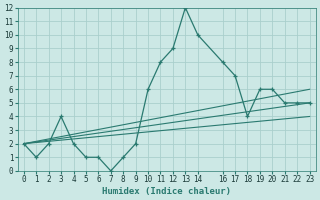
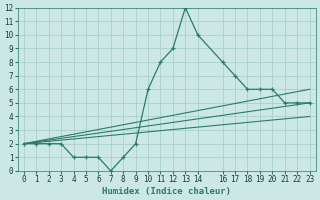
1: 1 -> 2
3: 4 -> 2
4: 2 -> 1
18: 4 -> 6
